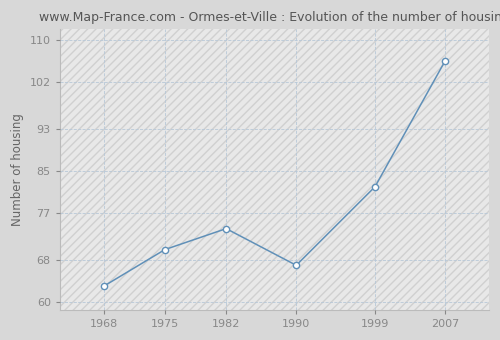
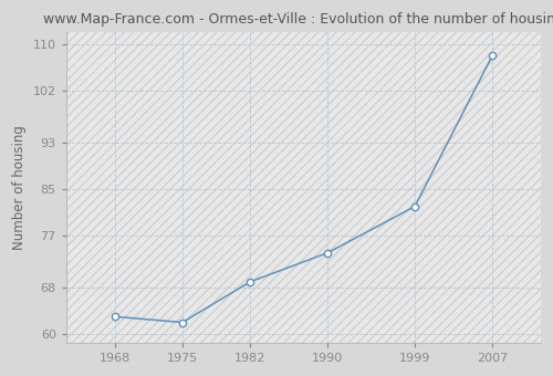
1975: 70 -> 62
1982: 74 -> 69
1990: 67 -> 74
2007: 106 -> 108
